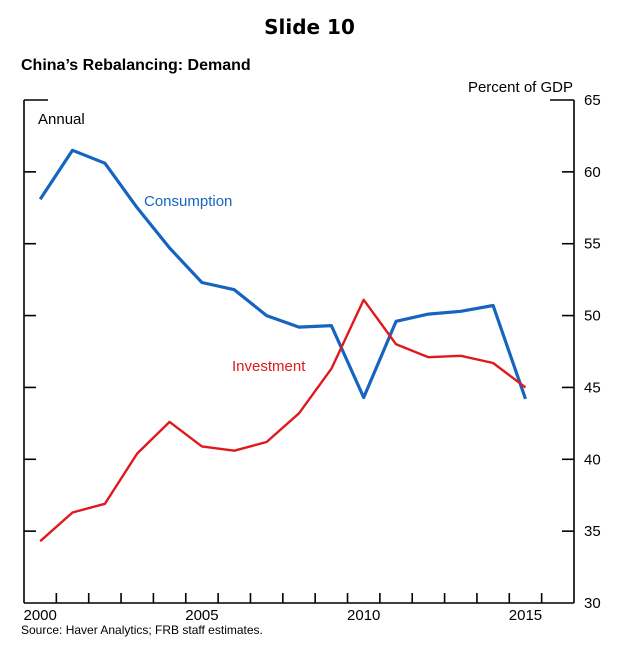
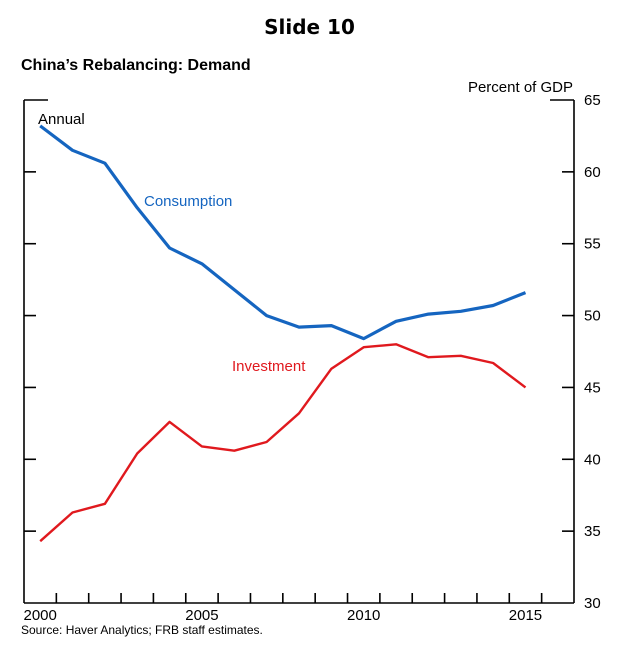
Consumption/2000: 58.1 -> 63.2
Consumption/2005: 52.3 -> 53.6
Consumption/2010: 44.3 -> 48.4
Investment/2010: 51.1 -> 47.8
Consumption/2015: 44.2 -> 51.6
